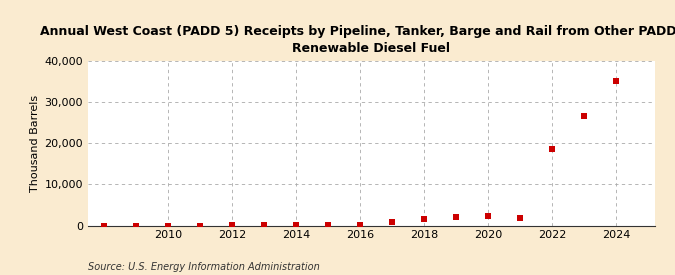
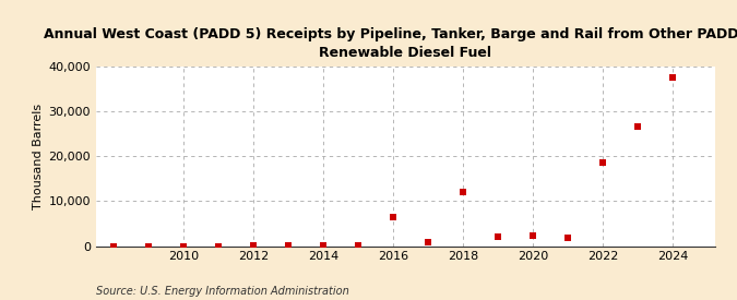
2016: 0 -> 6,500
2018: 1,600 -> 12,000
2024: 35,000 -> 37,500
